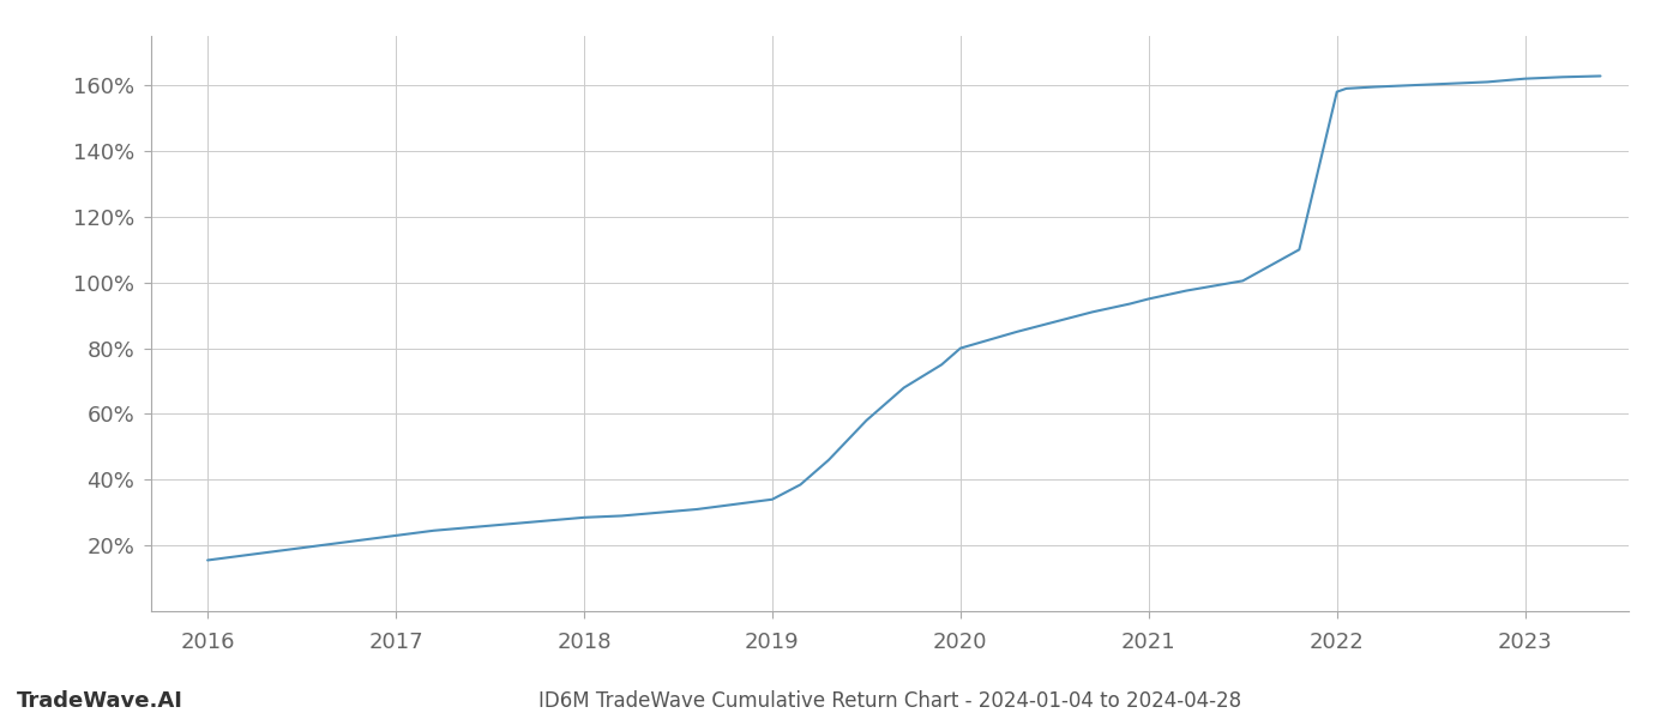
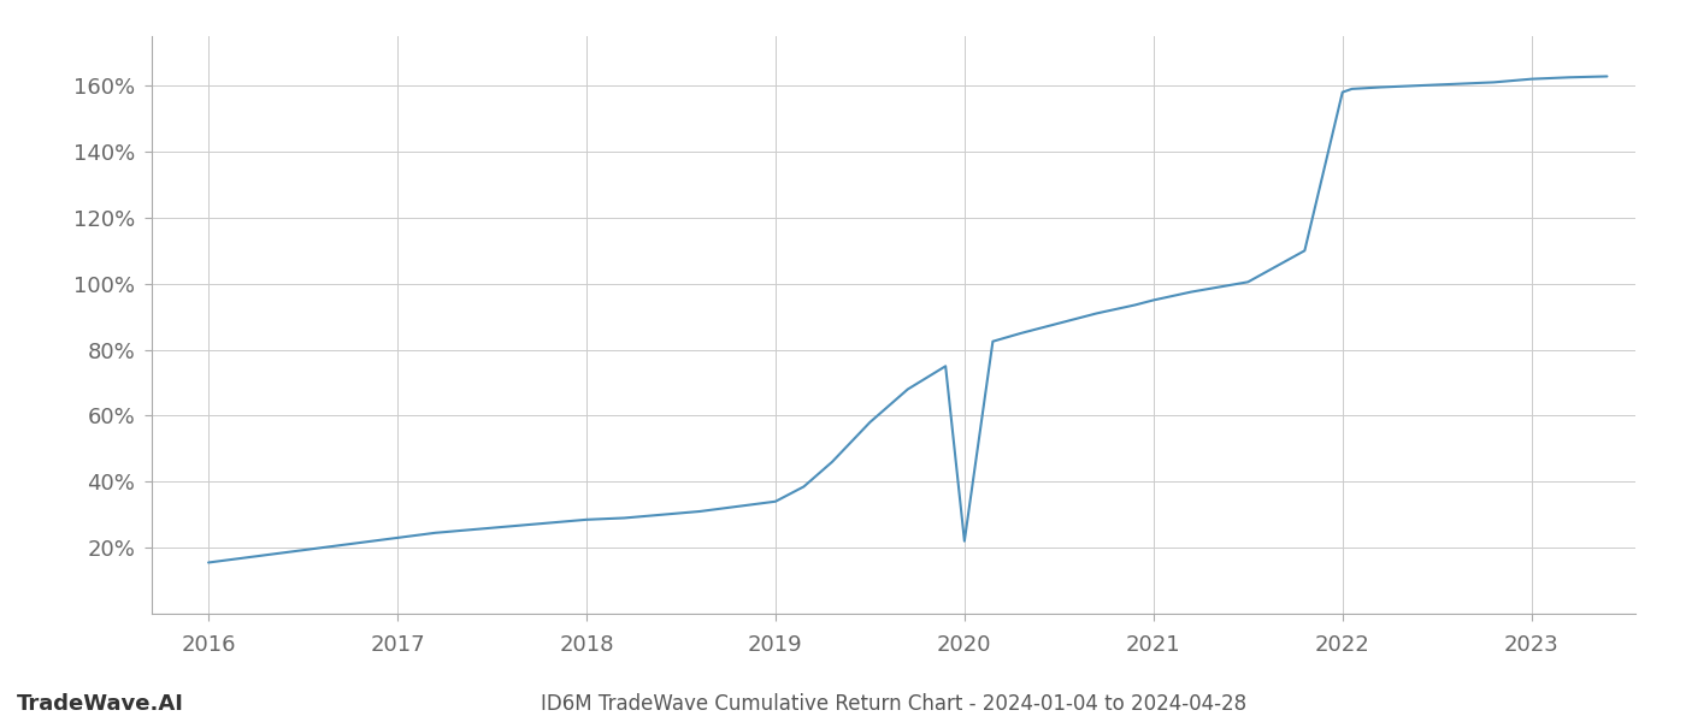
2020: 80.0% -> 22.0%
